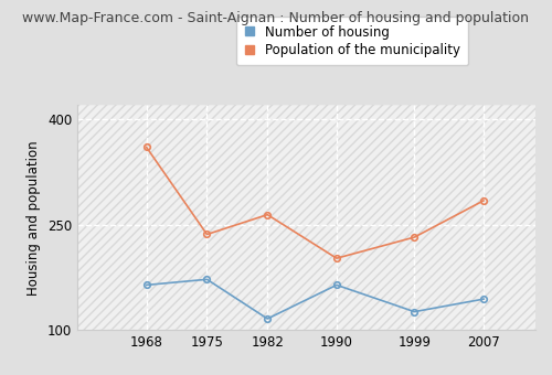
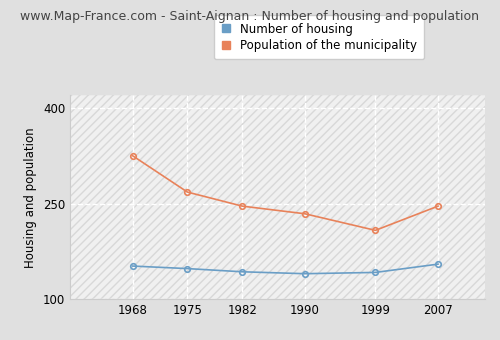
Number of housing/1968: 164 -> 152
Population of the municipality/1968: 360 -> 325
Number of housing/1975: 172 -> 148
Population of the municipality/1975: 236 -> 268
Number of housing/1982: 116 -> 143
Population of the municipality/1982: 264 -> 246
Number of housing/1990: 164 -> 140
Population of the municipality/1990: 202 -> 234
Number of housing/1999: 126 -> 142
Population of the municipality/1999: 232 -> 208
Number of housing/2007: 144 -> 155
Population of the municipality/2007: 284 -> 246
